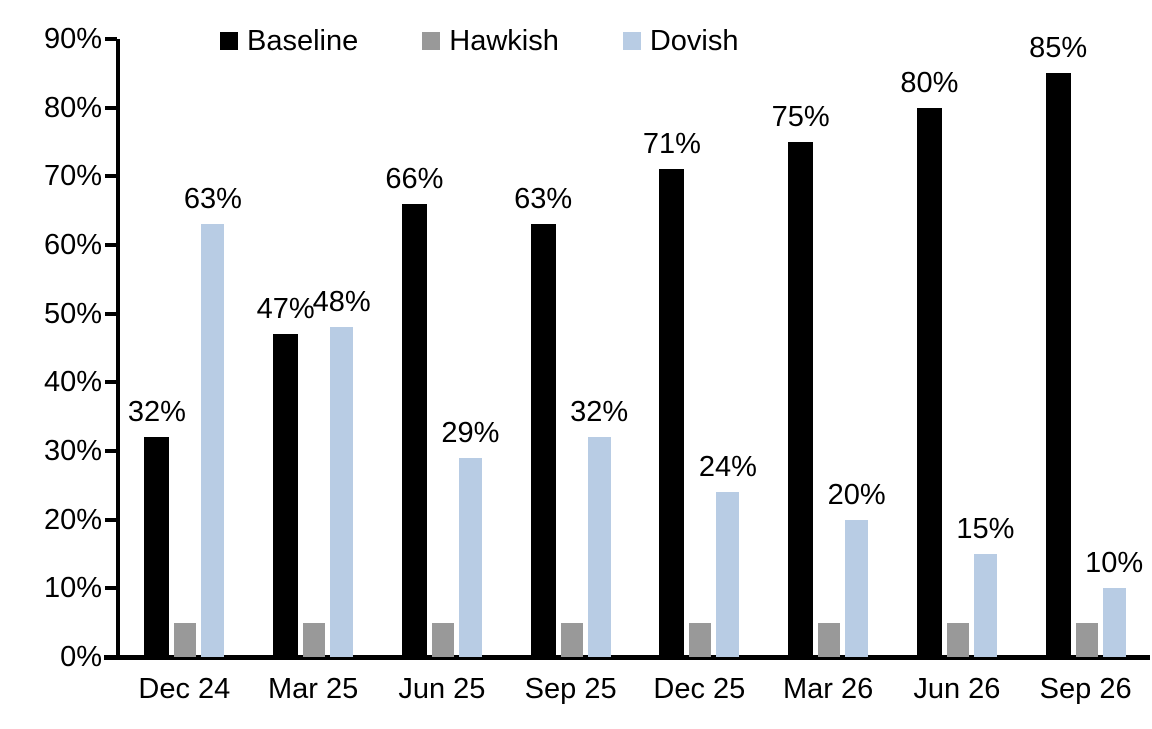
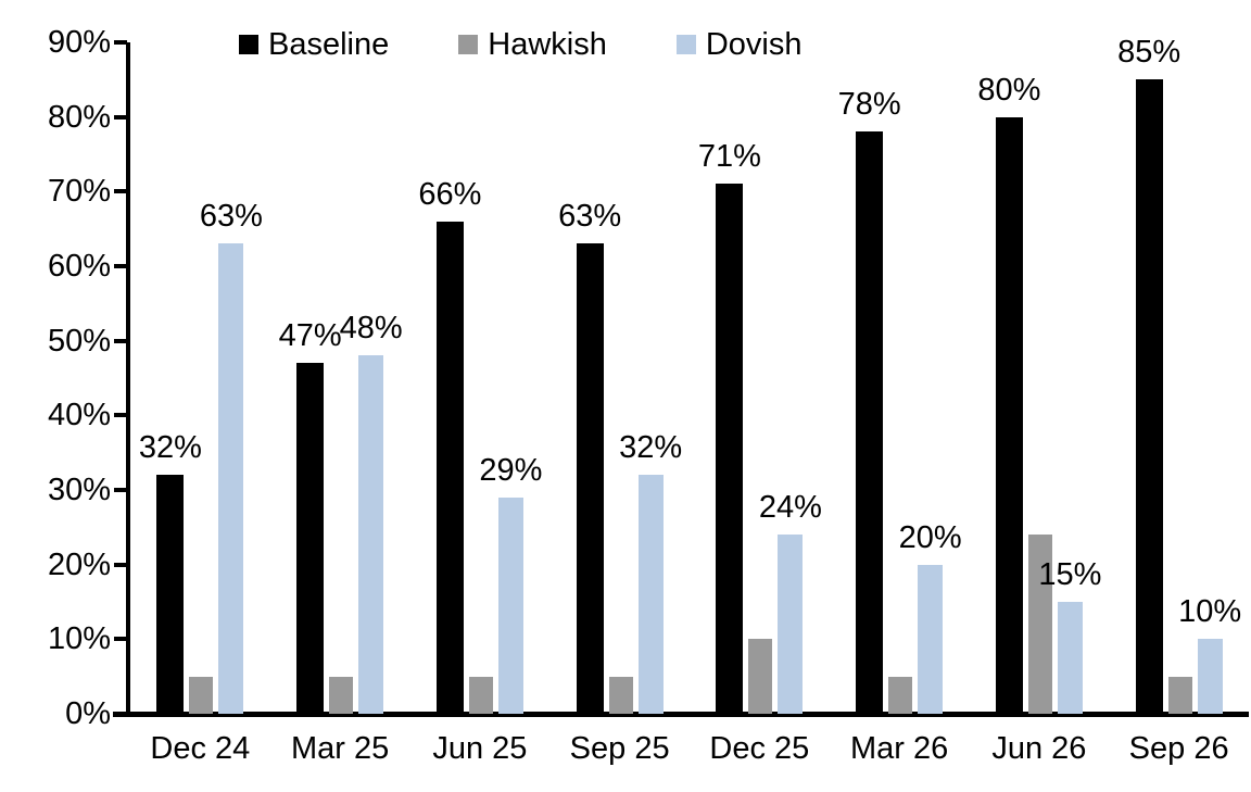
Hawkish/Dec 25: 5% -> 10%
Baseline/Mar 26: 75% -> 78%
Hawkish/Jun 26: 5% -> 24%
